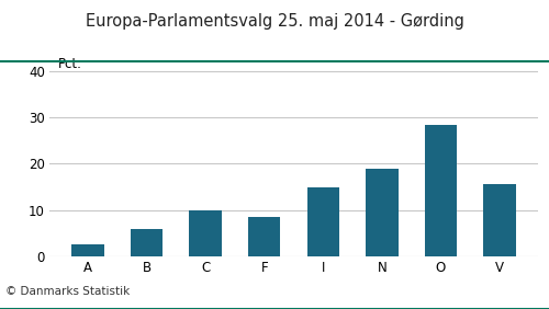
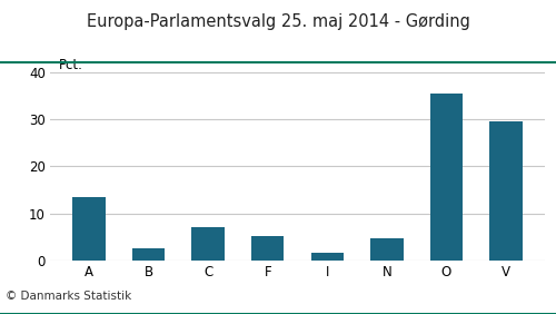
A: 2.5 -> 13.5
B: 6.0 -> 2.7
C: 10.0 -> 7.2
F: 8.5 -> 5.1
I: 15.0 -> 1.7
N: 19.0 -> 4.7
O: 28.5 -> 35.5
V: 15.5 -> 29.5
